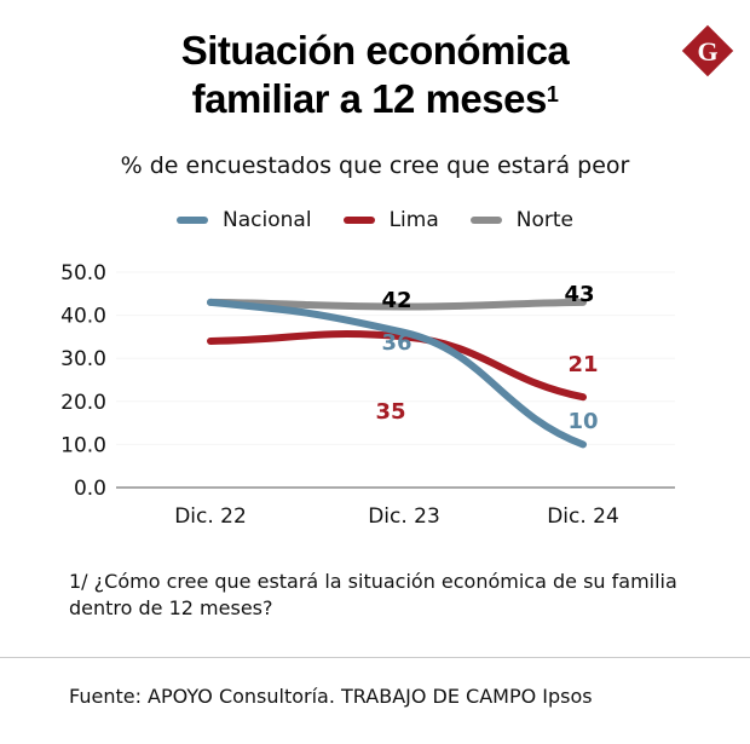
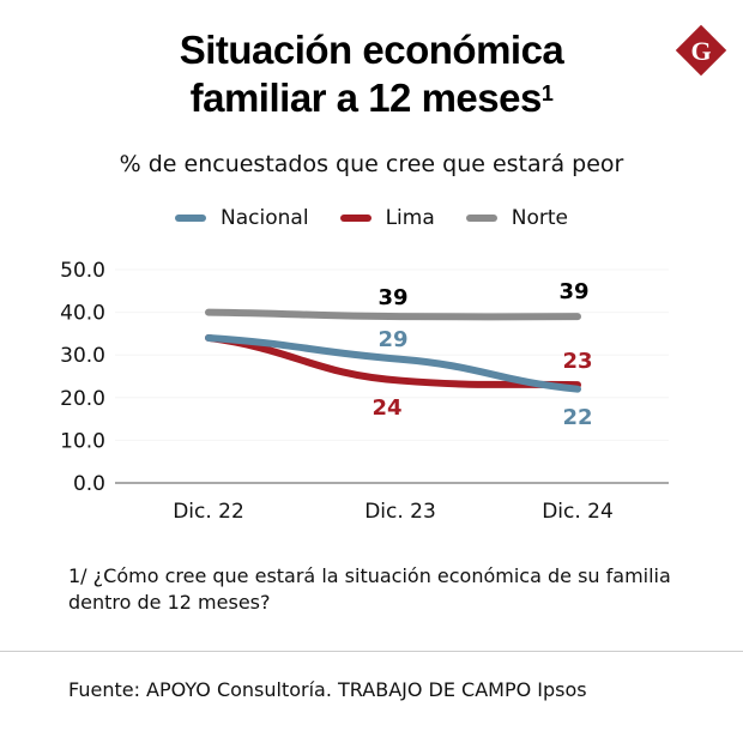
Nacional/Dic. 22: 43 -> 34
Norte/Dic. 22: 43 -> 40
Nacional/Dic. 23: 36 -> 29
Lima/Dic. 23: 35 -> 24
Norte/Dic. 23: 42 -> 39
Nacional/Dic. 24: 10 -> 22
Lima/Dic. 24: 21 -> 23
Norte/Dic. 24: 43 -> 39
